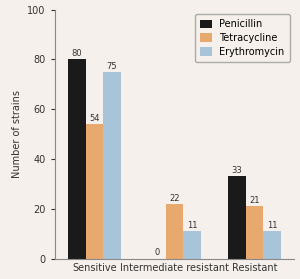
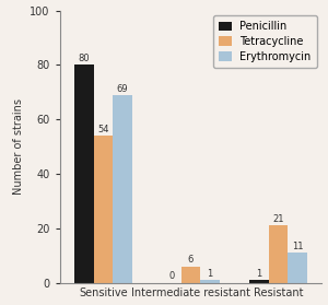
Erythromycin/Sensitive: 75 -> 69
Tetracycline/Intermediate resistant: 22 -> 6
Erythromycin/Intermediate resistant: 11 -> 1
Penicillin/Resistant: 33 -> 1
